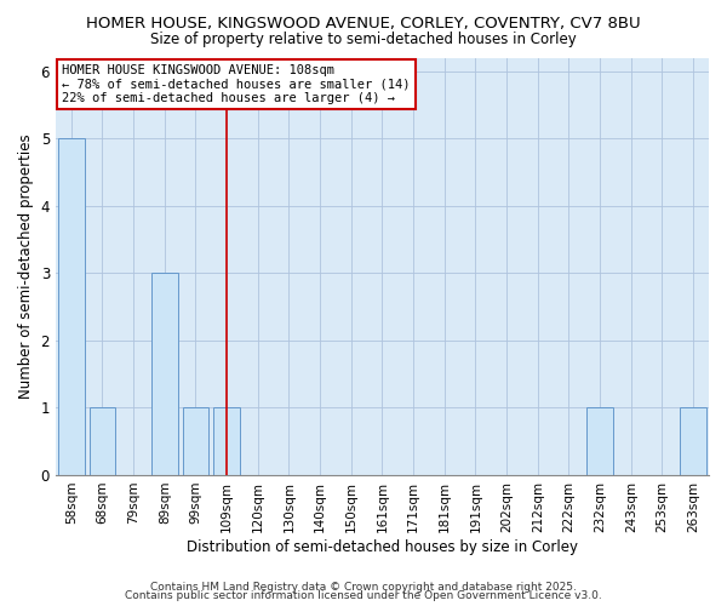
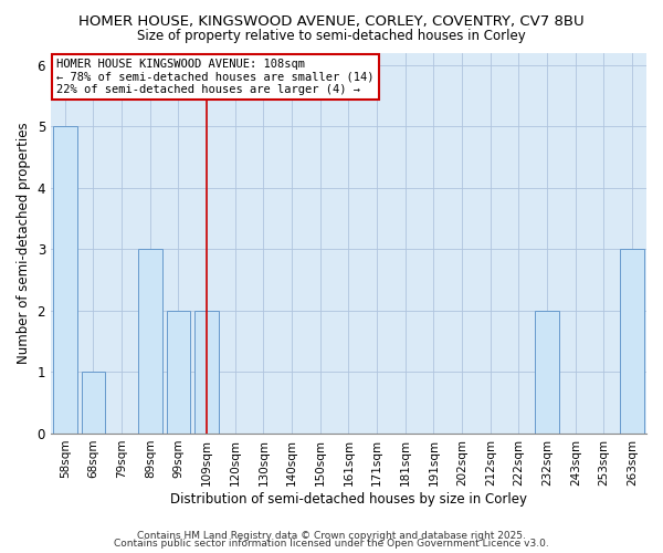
99sqm: 1 -> 2
109sqm: 1 -> 2
232sqm: 1 -> 2
263sqm: 1 -> 3
